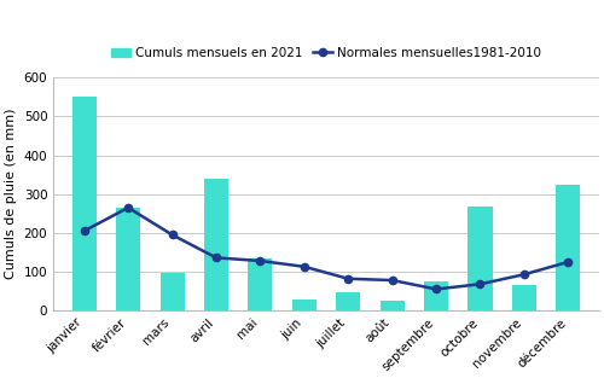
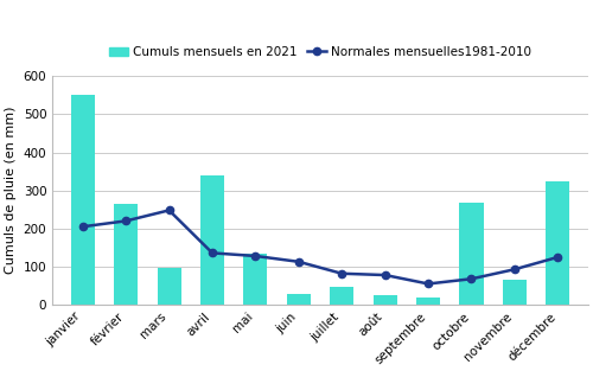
Normales mensuelles1981-2010/février: 265 -> 220
Normales mensuelles1981-2010/mars: 195 -> 248
Cumuls mensuels en 2021/septembre: 75 -> 20
